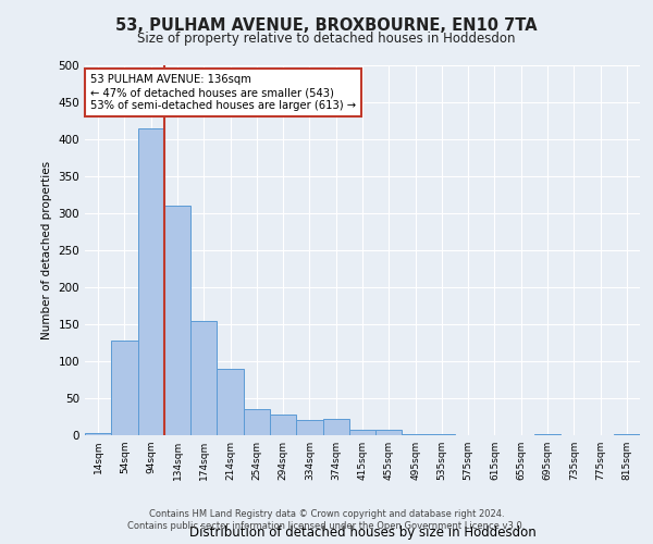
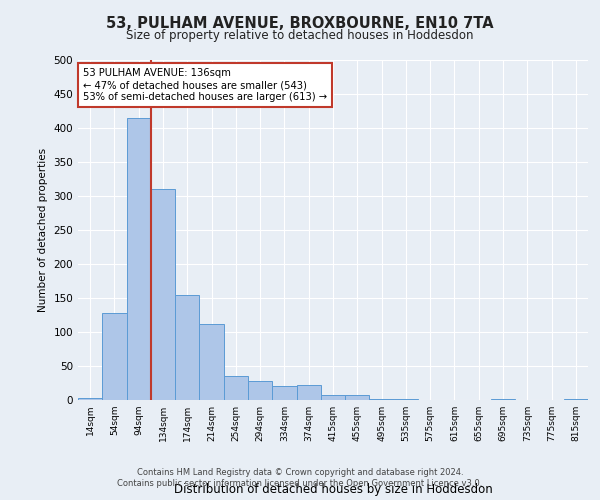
214sqm: 90 -> 112
